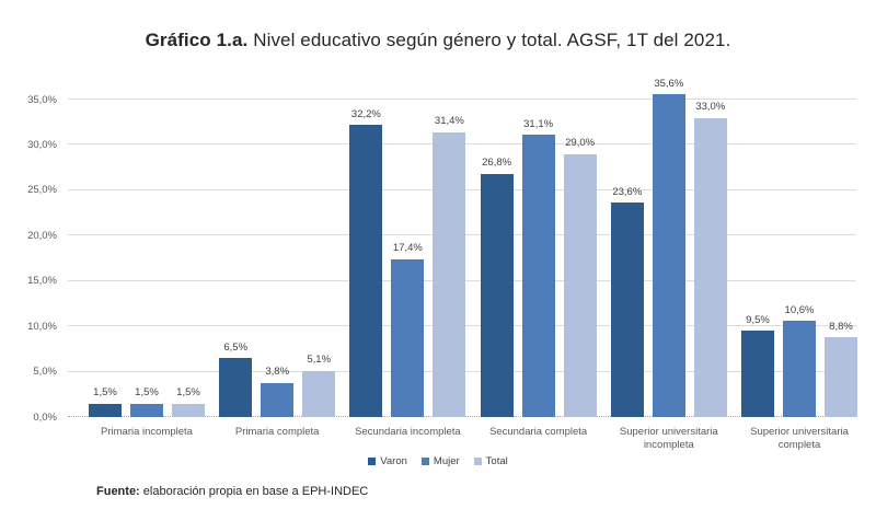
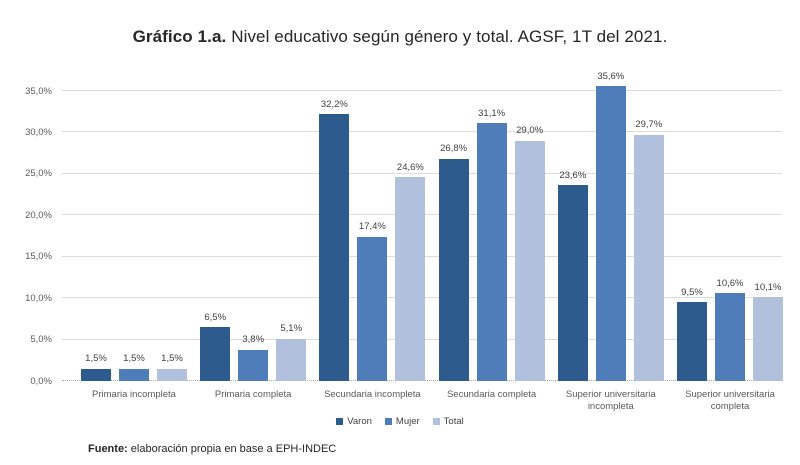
Total/Secundaria incompleta: 31,4% -> 24,6%
Total/Superior universitaria incompleta: 33,0% -> 29,7%
Total/Superior universitaria completa: 8,8% -> 10,1%
